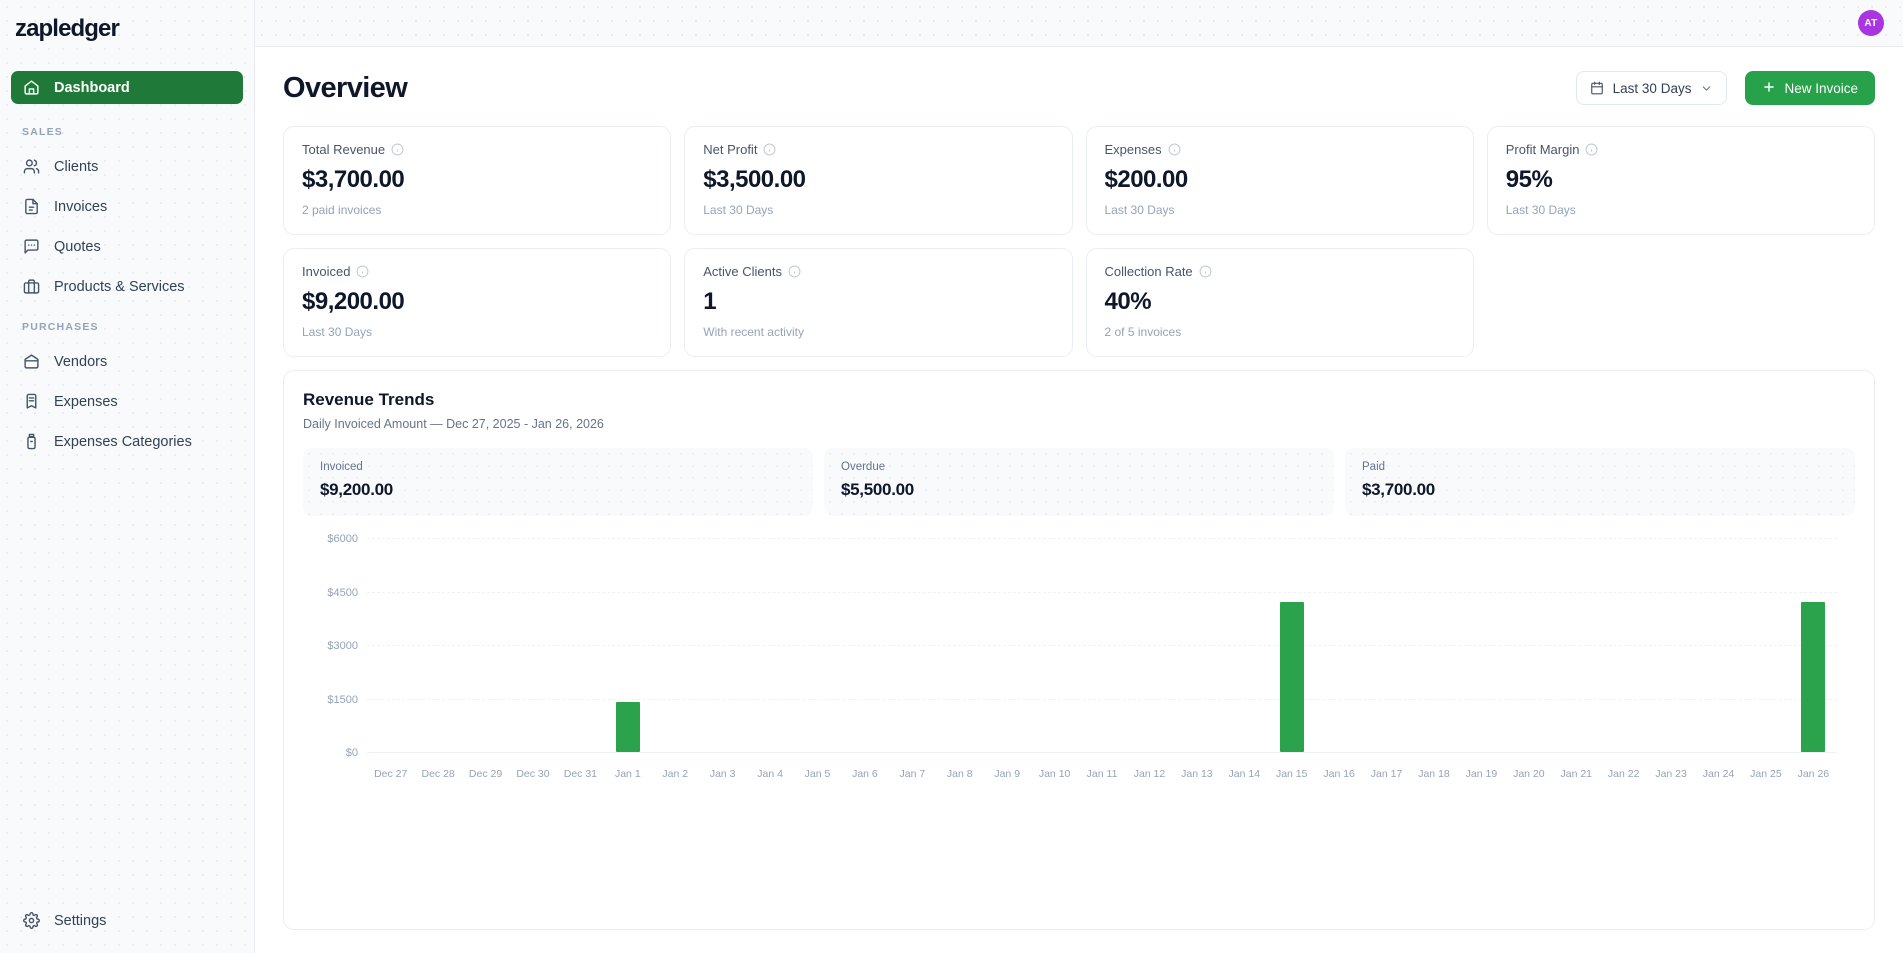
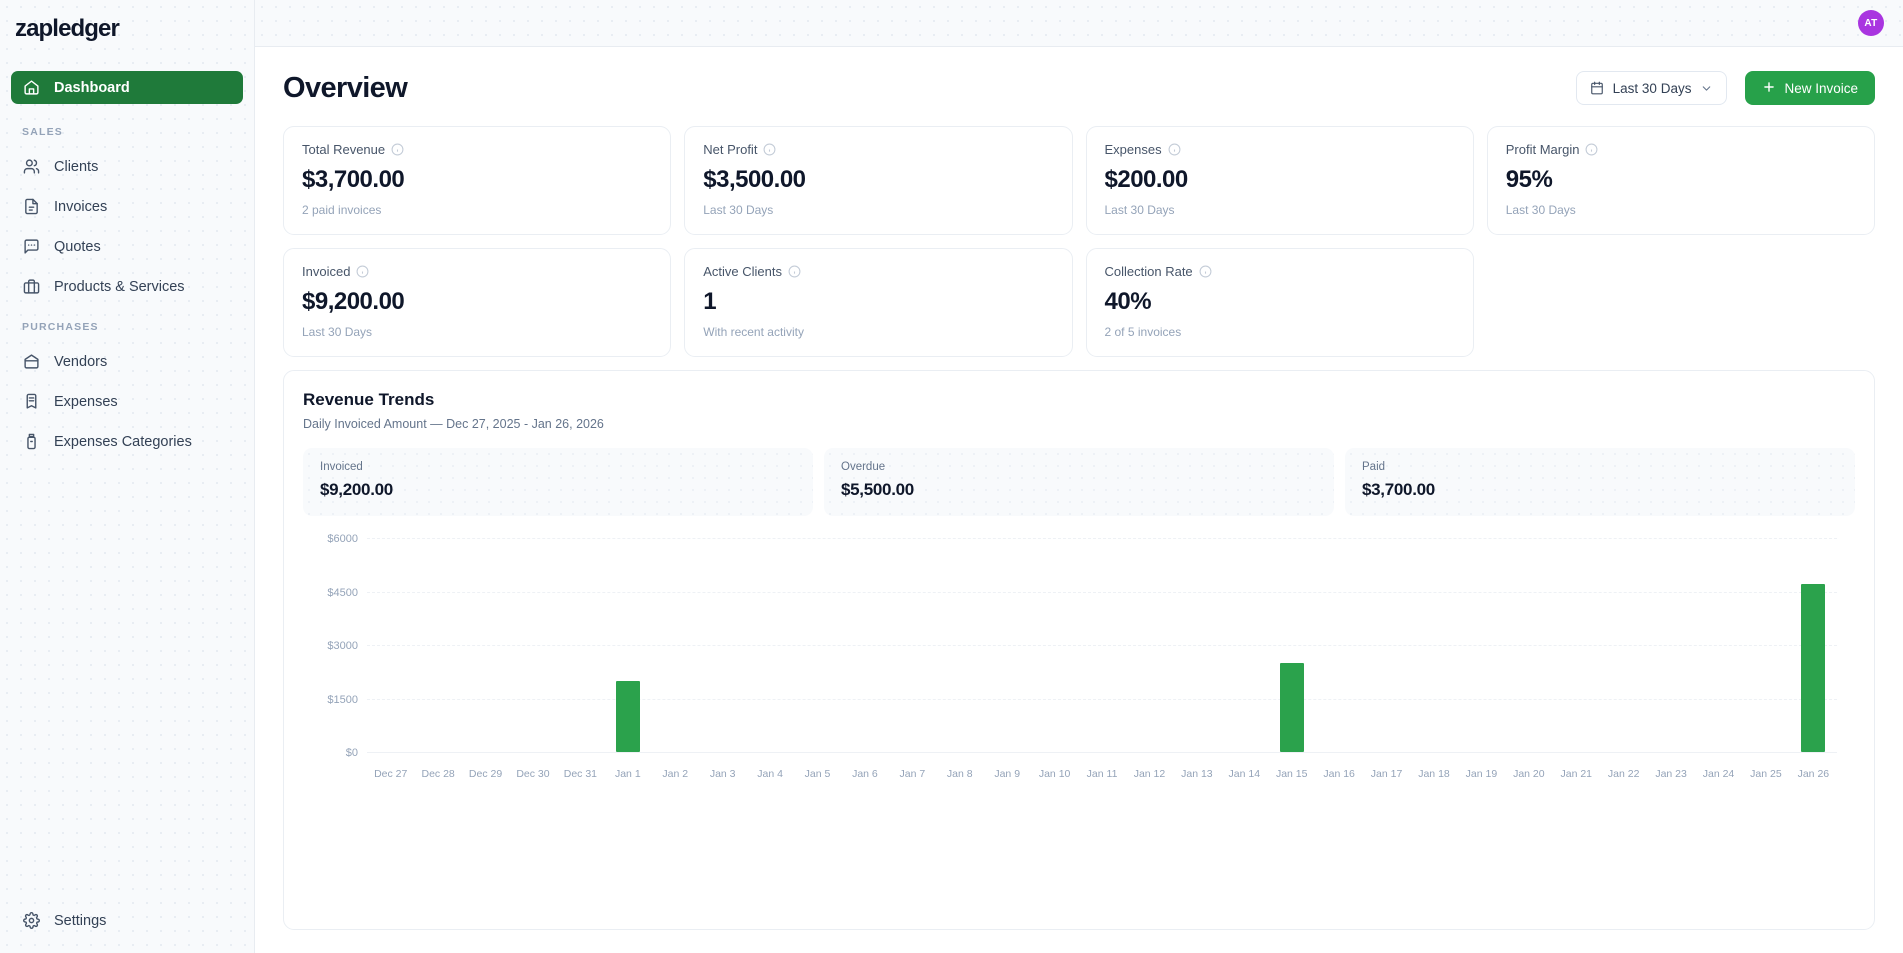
Jan 1: $1400 -> $2000
Jan 15: $4200 -> $2500
Jan 26: $4200 -> $4700
